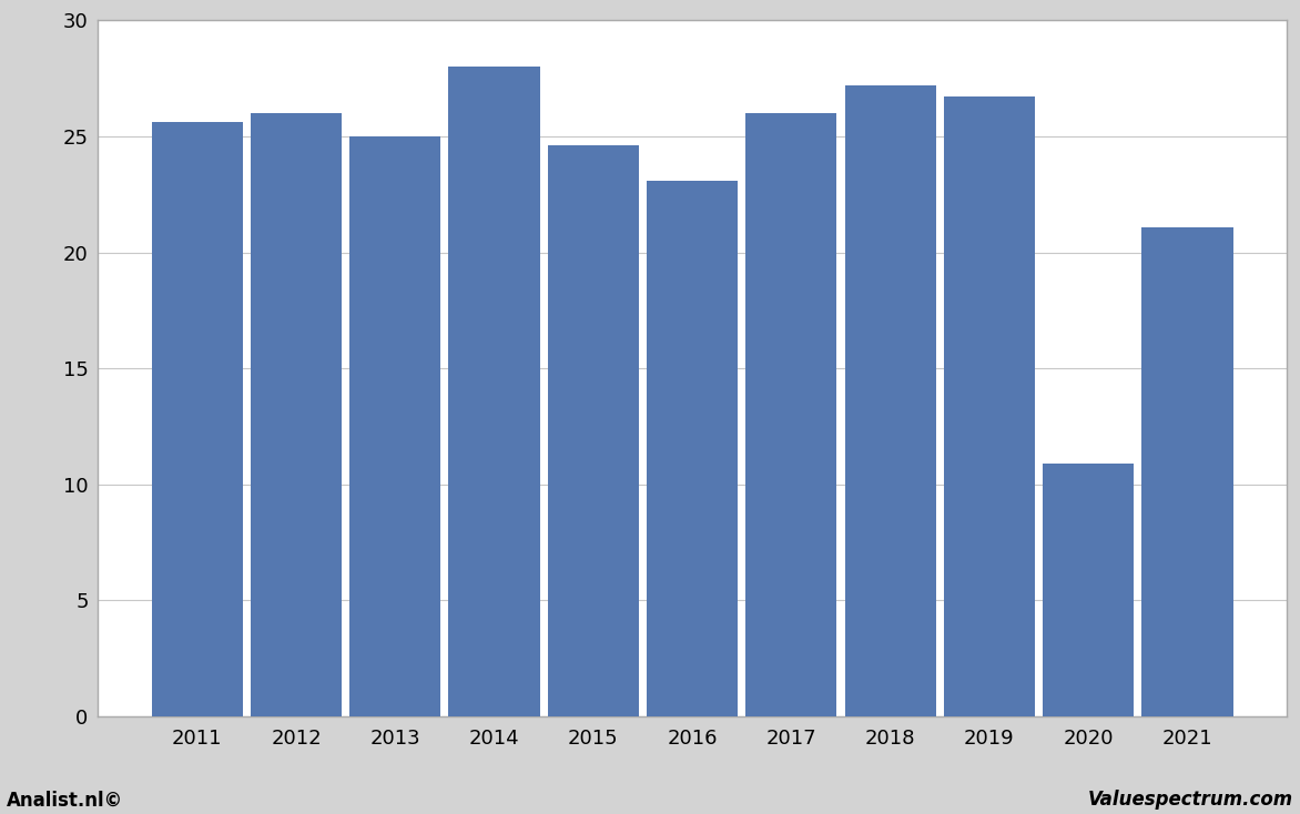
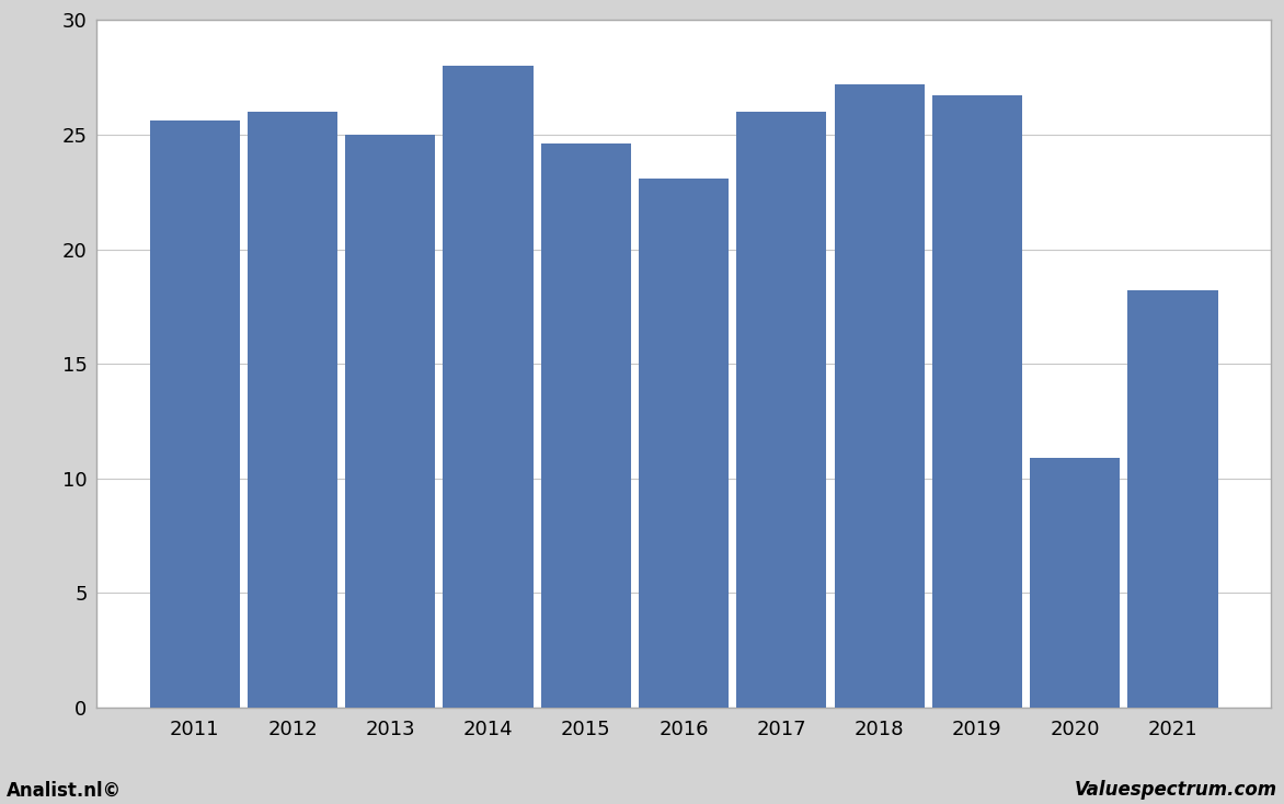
2021: 21.1 -> 18.2
